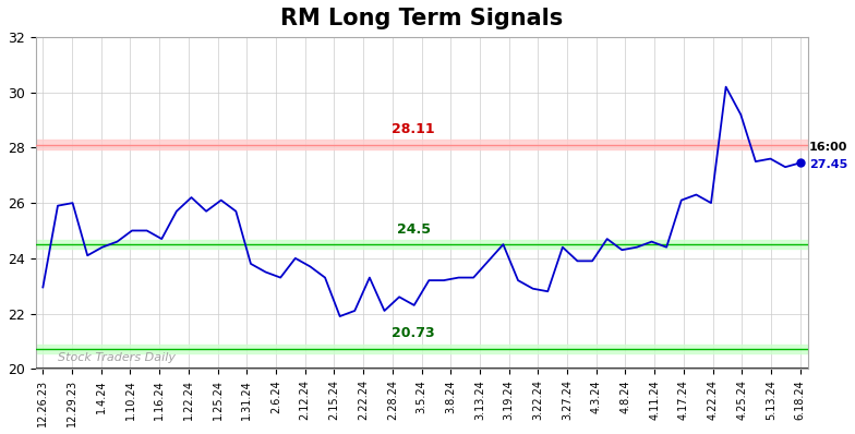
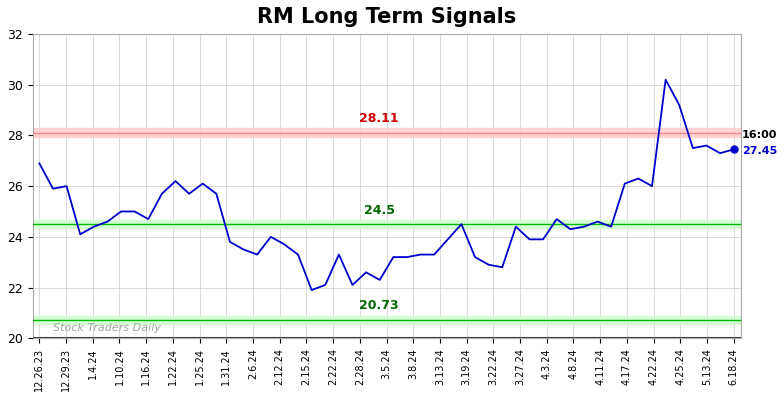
12.26.23: 22.95 -> 26.90
